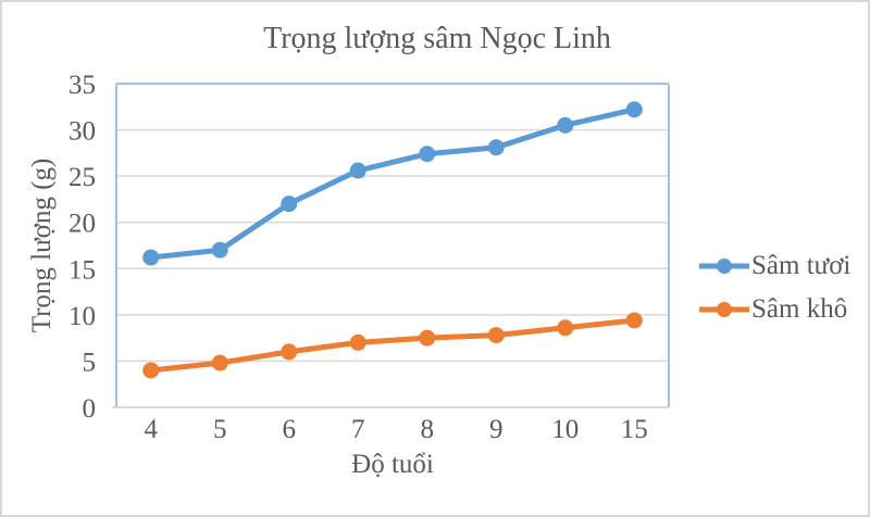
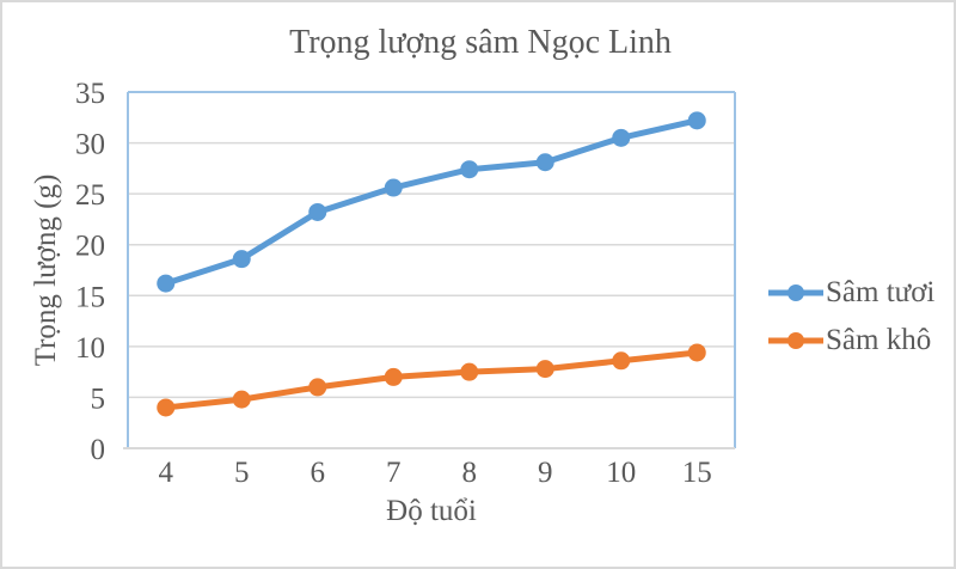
Sâm tươi/5: 17 -> 19
Sâm tươi/6: 22 -> 23
